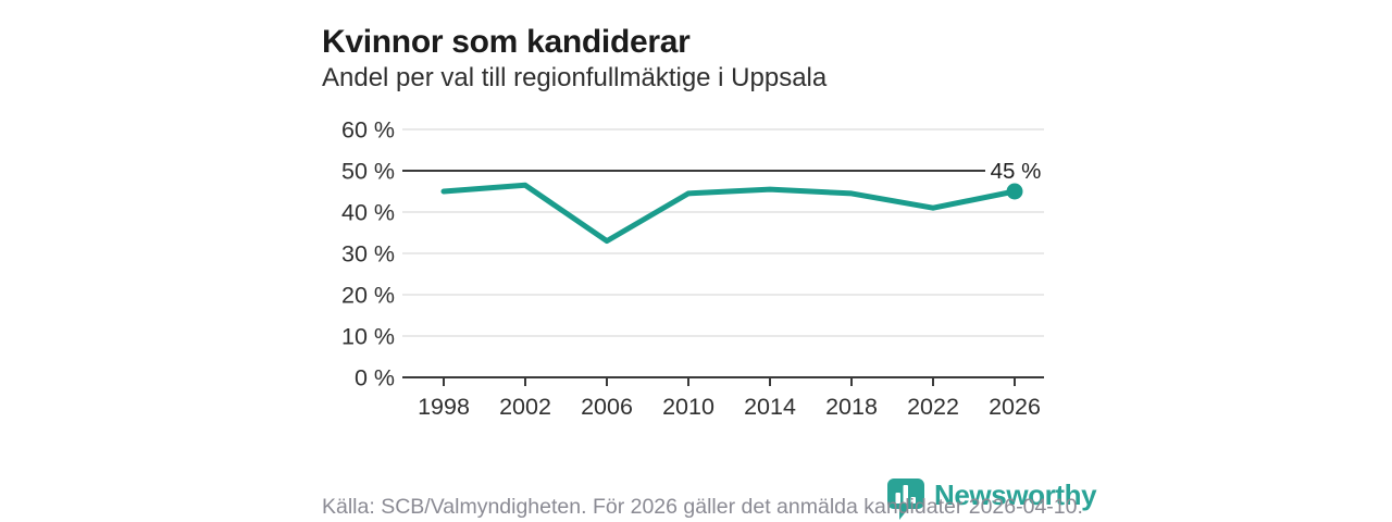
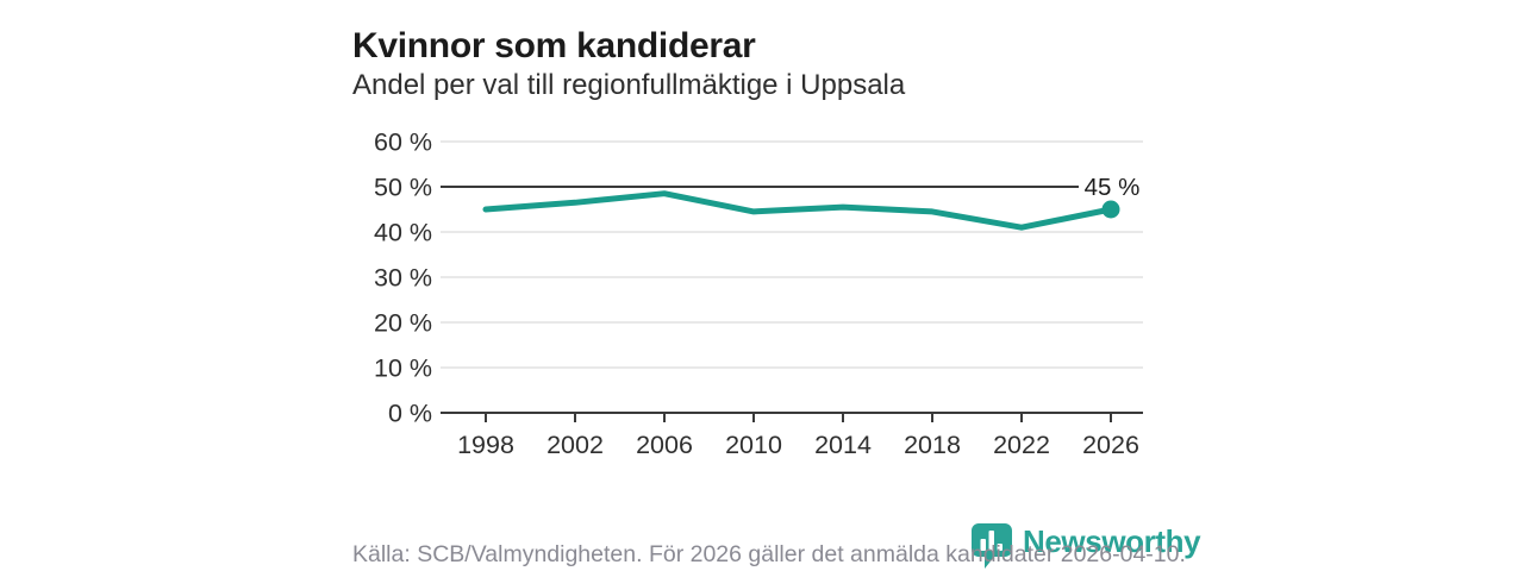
2006: 33% -> 48%
